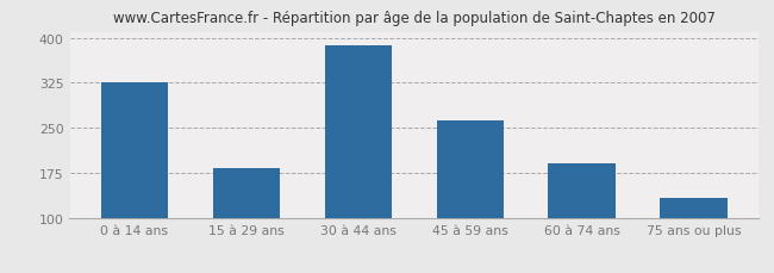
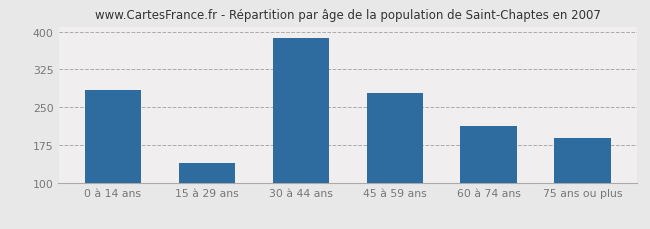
0 à 14 ans: 325 -> 284
15 à 29 ans: 183 -> 140
45 à 59 ans: 263 -> 278
60 à 74 ans: 192 -> 212
75 ans ou plus: 133 -> 190
